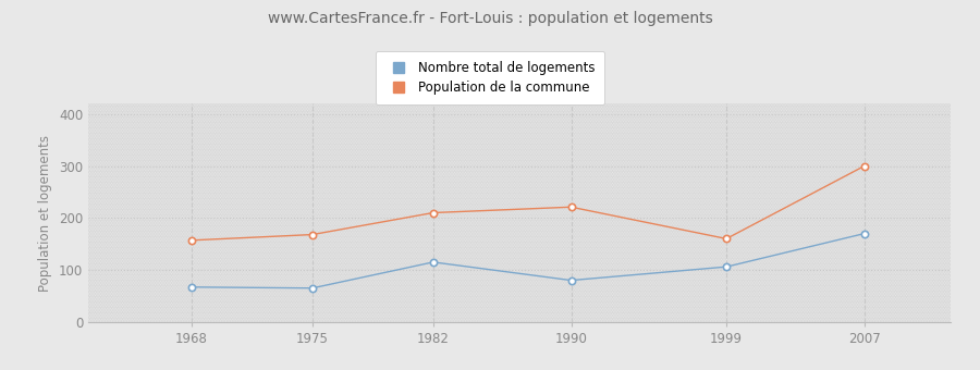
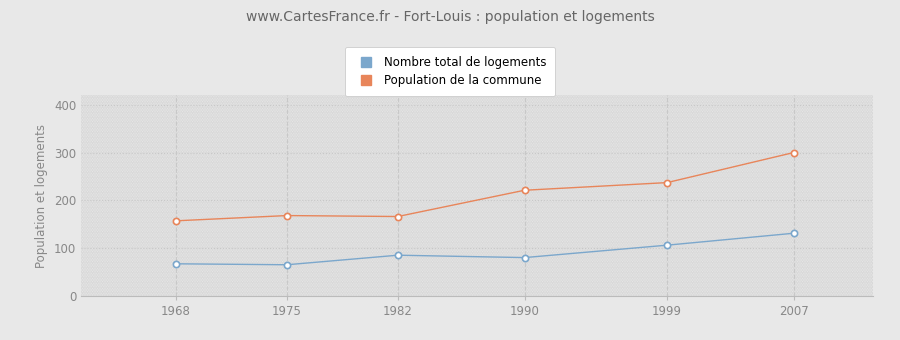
Nombre total de logements/1982: 115 -> 85
Population de la commune/1982: 210 -> 166
Population de la commune/1999: 160 -> 237
Nombre total de logements/2007: 170 -> 131
